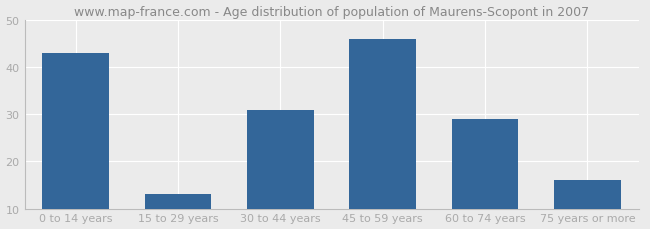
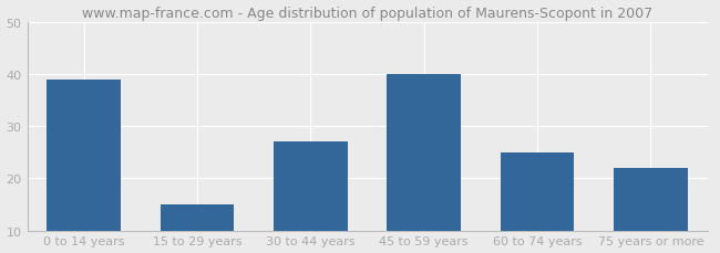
0 to 14 years: 43 -> 39
15 to 29 years: 13 -> 15
30 to 44 years: 31 -> 27
45 to 59 years: 46 -> 40
60 to 74 years: 29 -> 25
75 years or more: 16 -> 22
